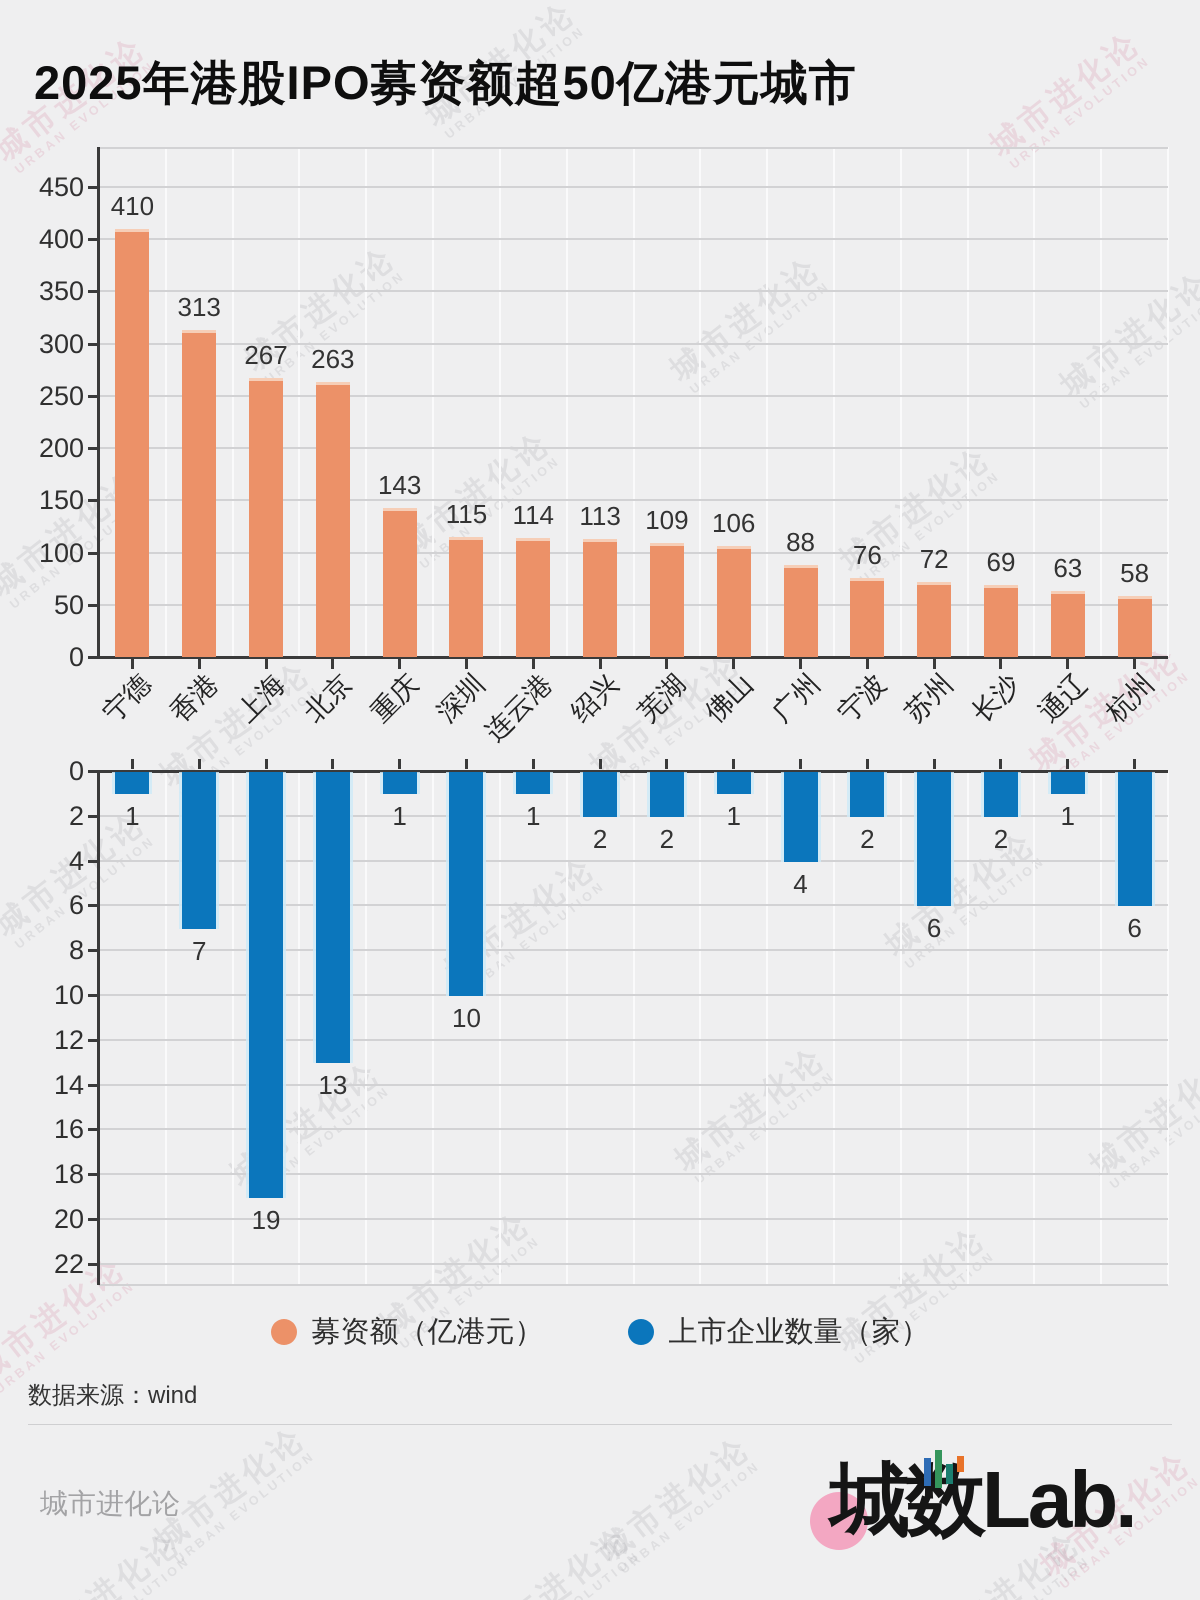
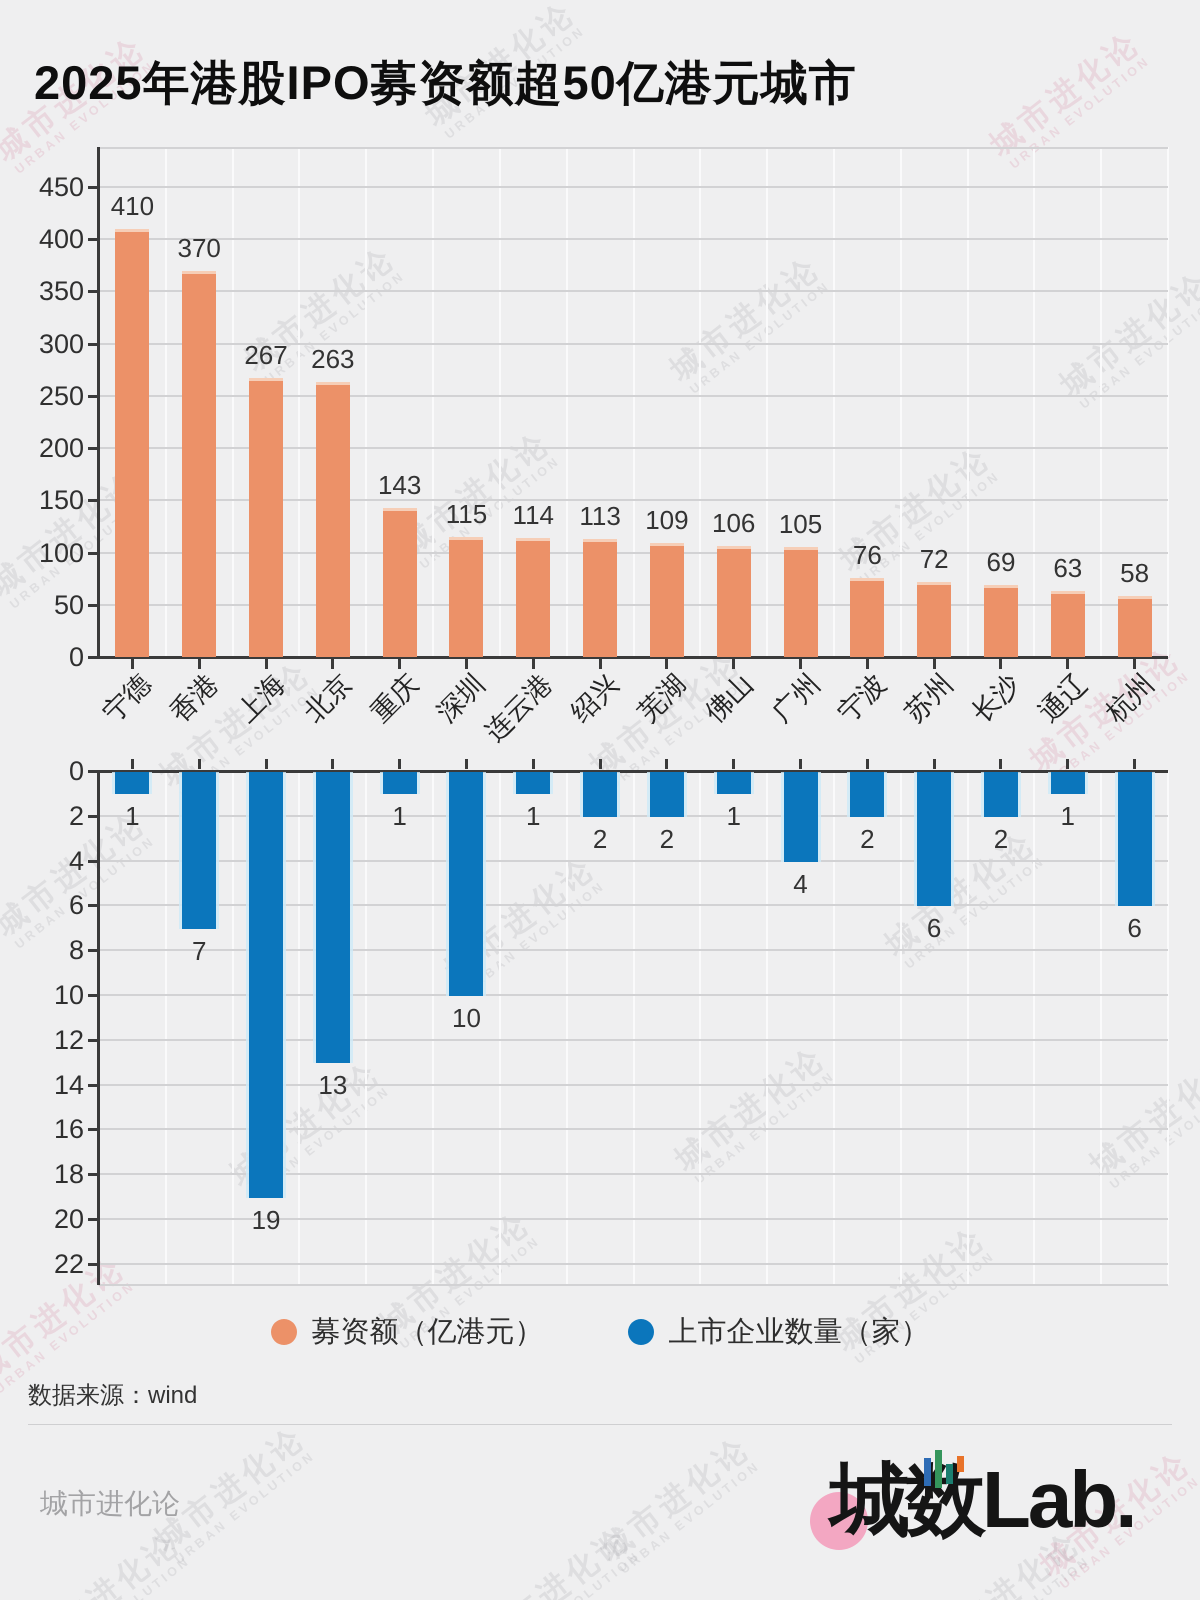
募资额（亿港元）/香港: 313 -> 370
募资额（亿港元）/广州: 88 -> 105
